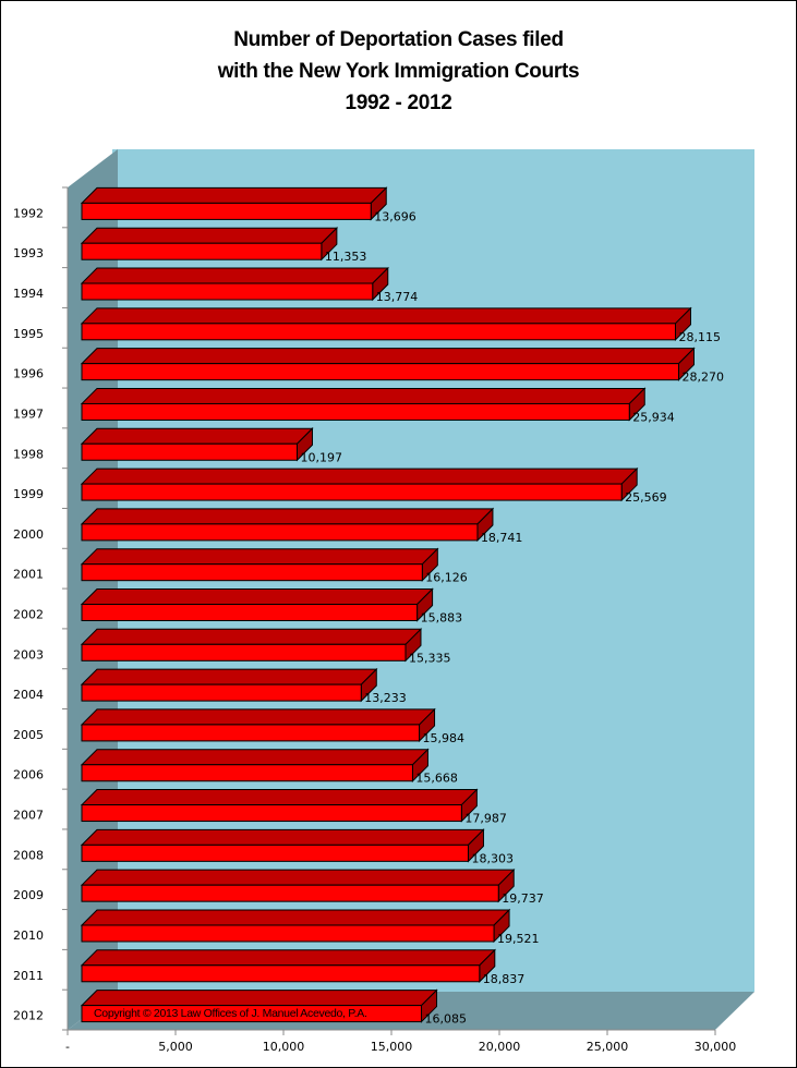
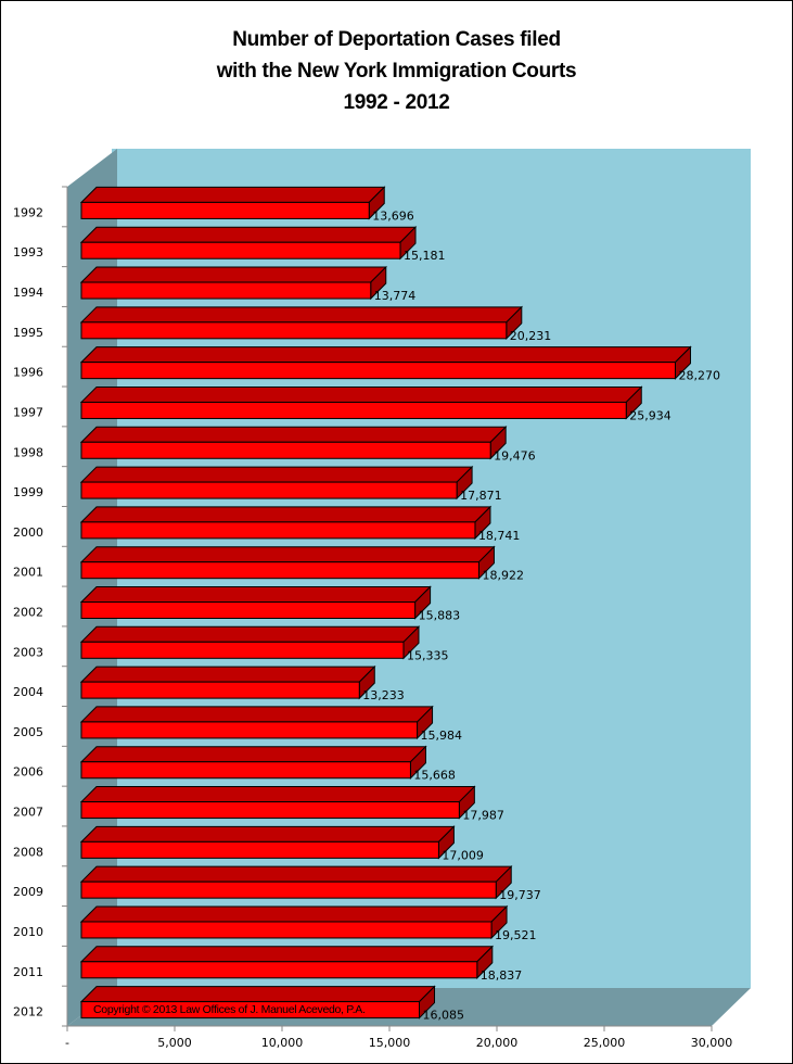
1993: 11,353 -> 15,181
1995: 28,115 -> 20,231
1998: 10,197 -> 19,476
1999: 25,569 -> 17,871
2001: 16,126 -> 18,922
2008: 18,303 -> 17,009
